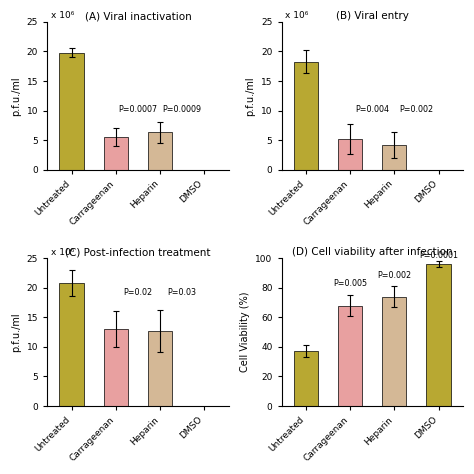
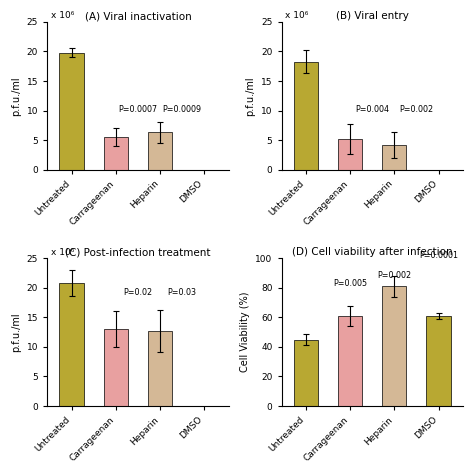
(D) Cell viability after infection/Untreated: 37 -> 45
(D) Cell viability after infection/Carrageenan: 68 -> 61
(D) Cell viability after infection/Heparin: 74 -> 81
(D) Cell viability after infection/DMSO: 96 -> 61
